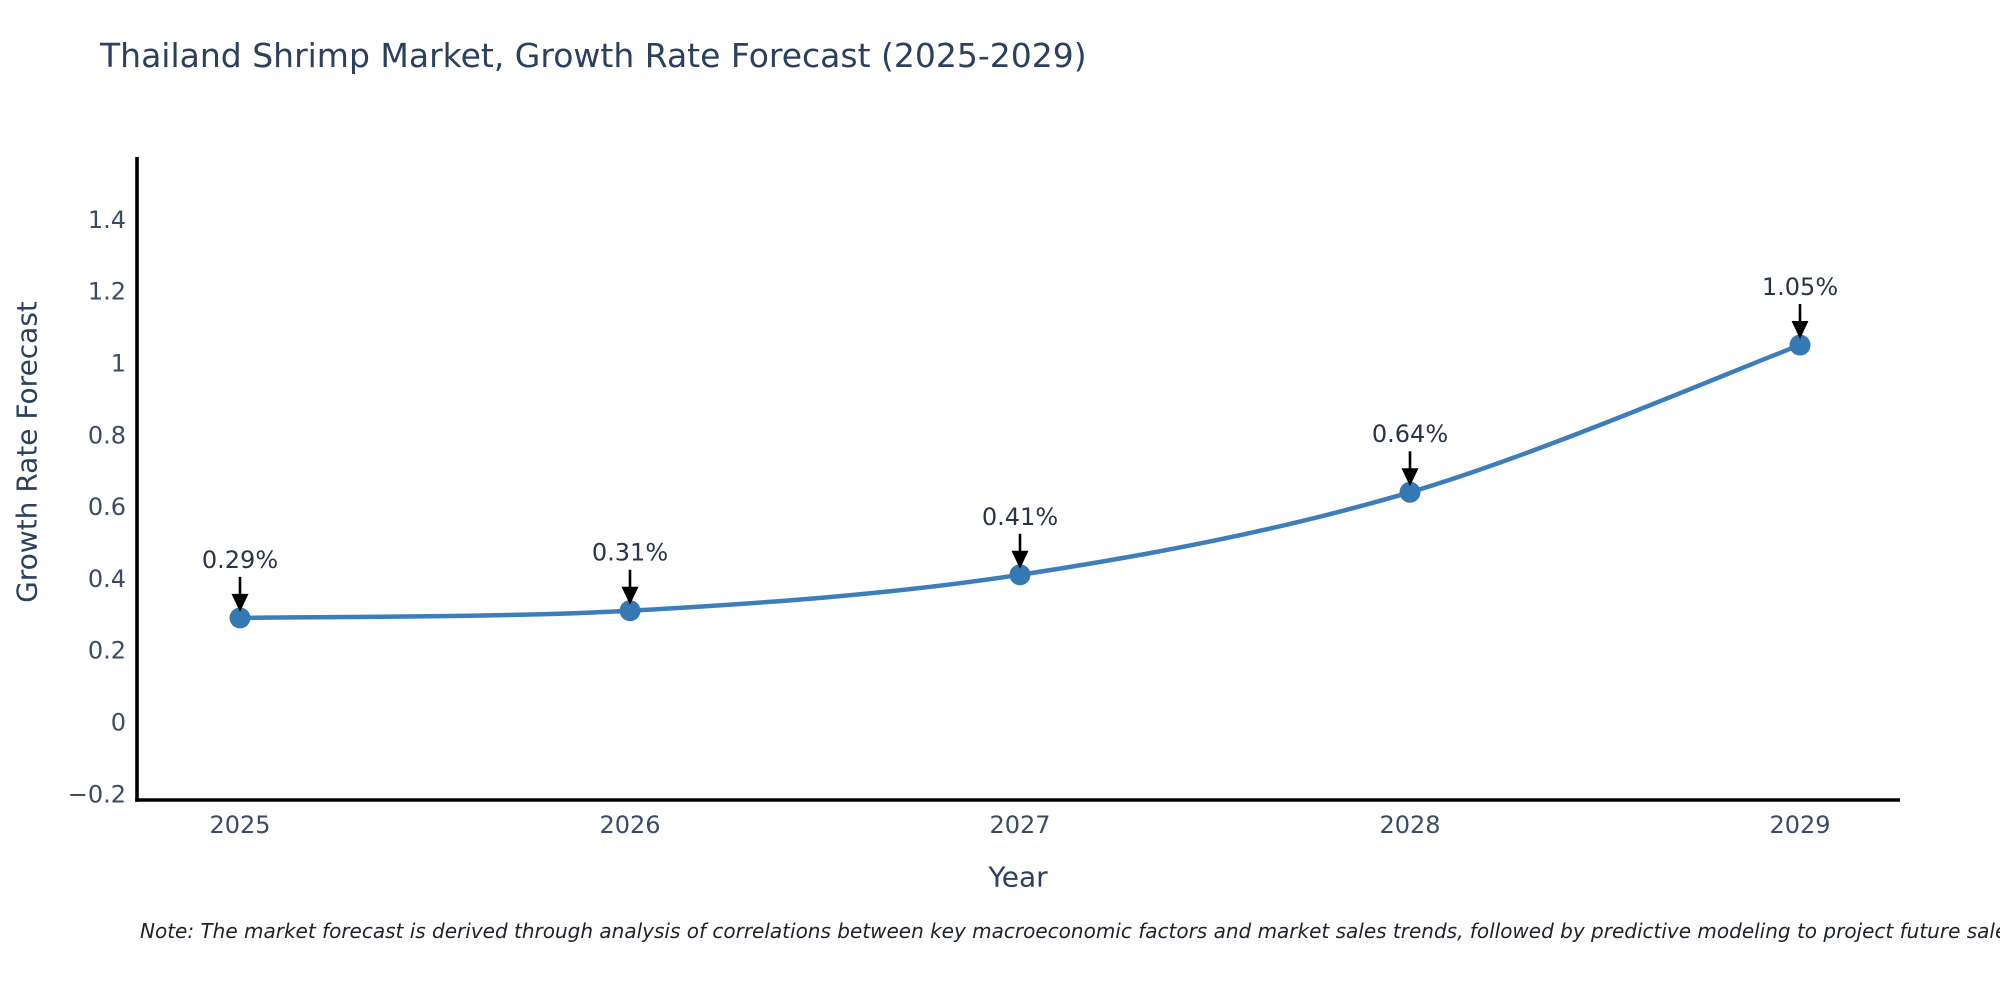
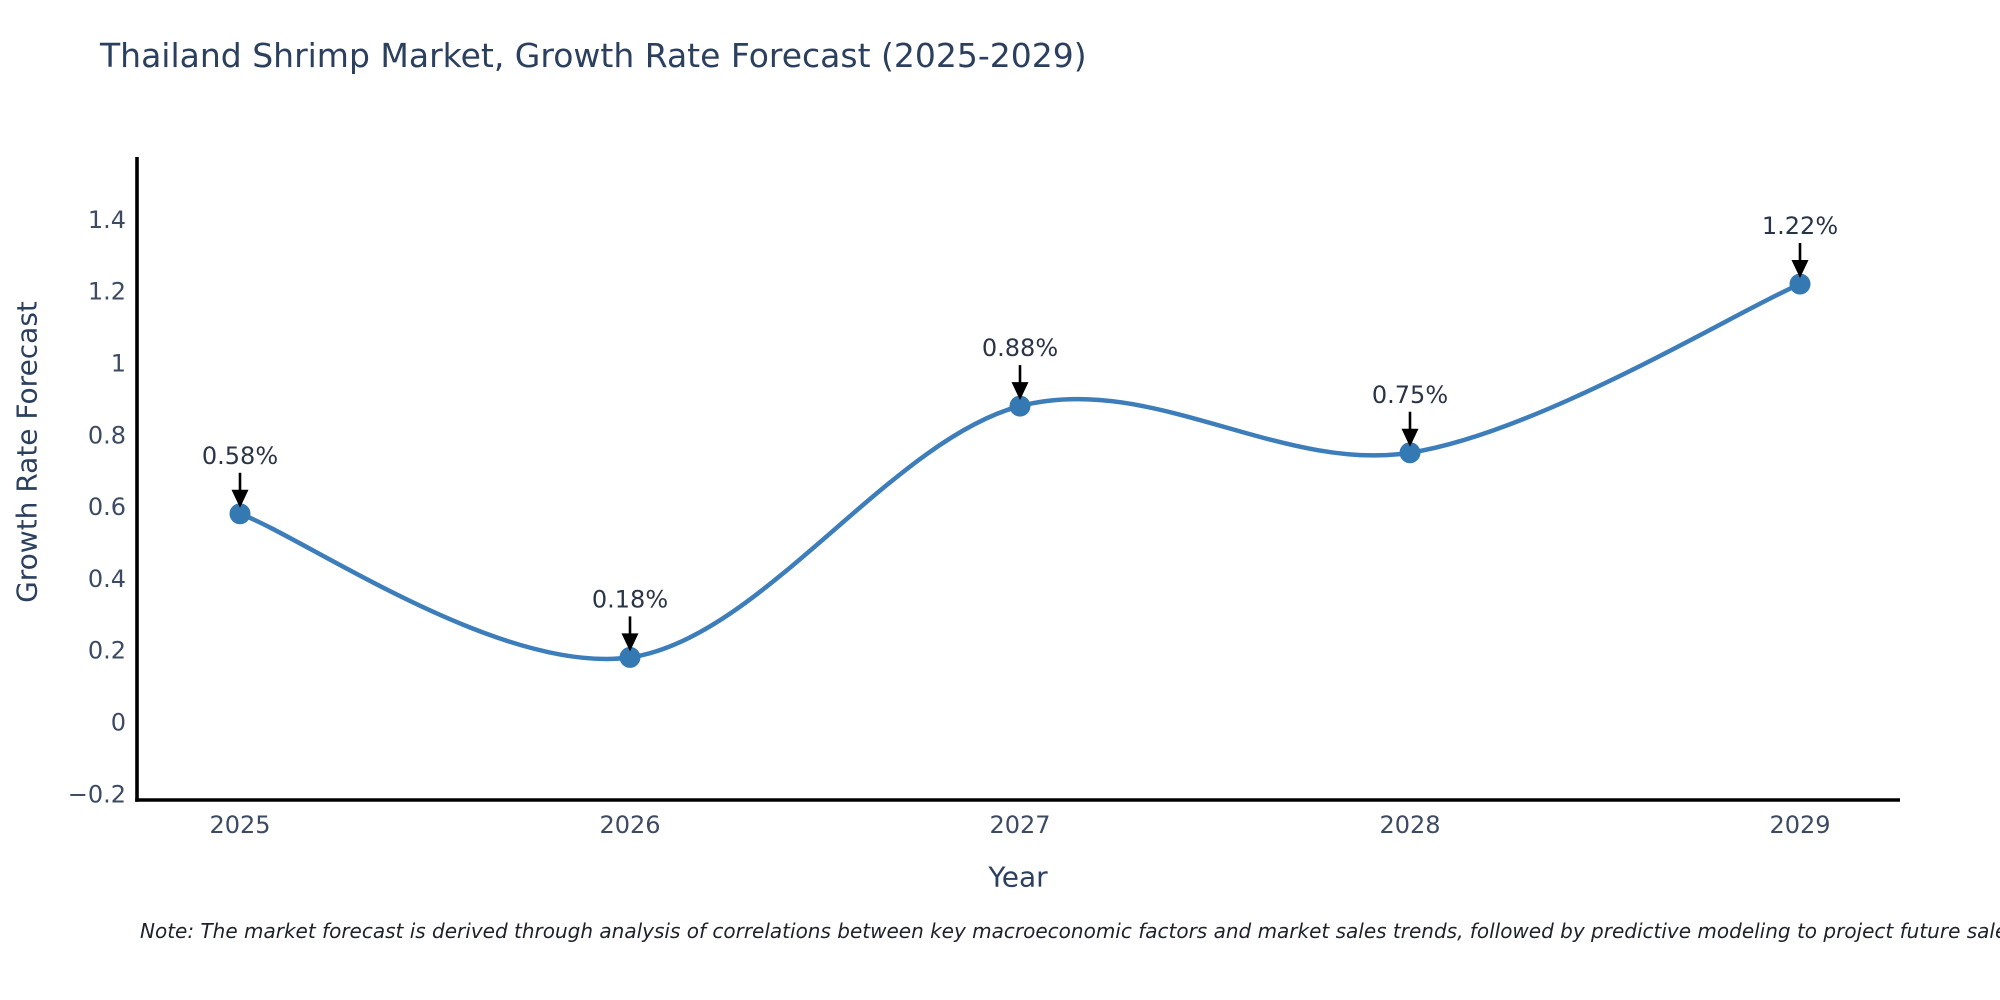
2025: 0.29% -> 0.58%
2026: 0.31% -> 0.18%
2027: 0.41% -> 0.88%
2028: 0.64% -> 0.75%
2029: 1.05% -> 1.22%
